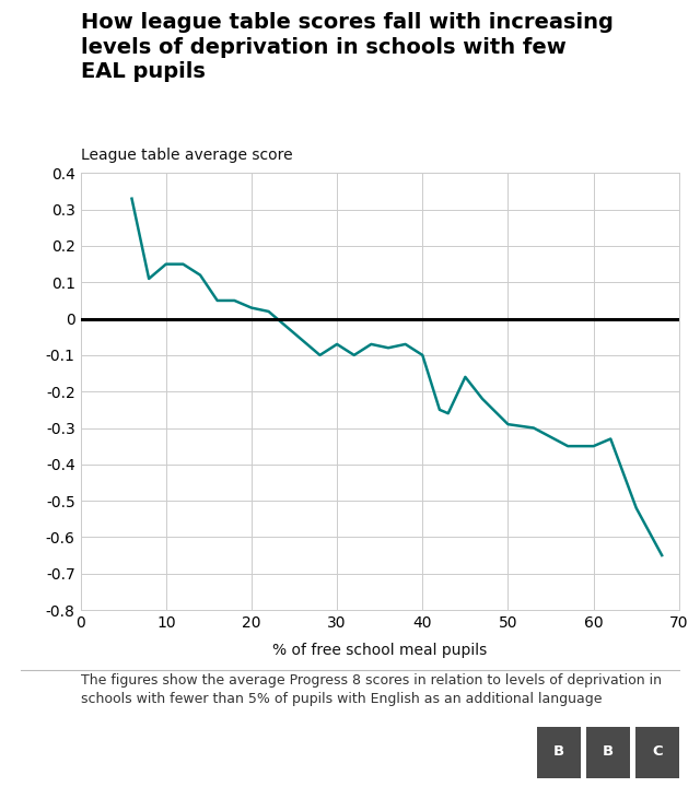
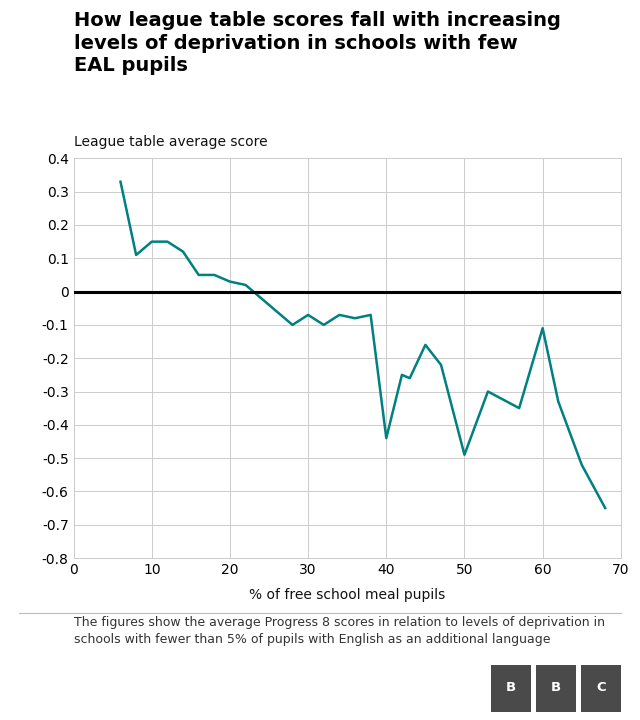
40: -0.10 -> -0.44
50: -0.29 -> -0.49
60: -0.35 -> -0.11
